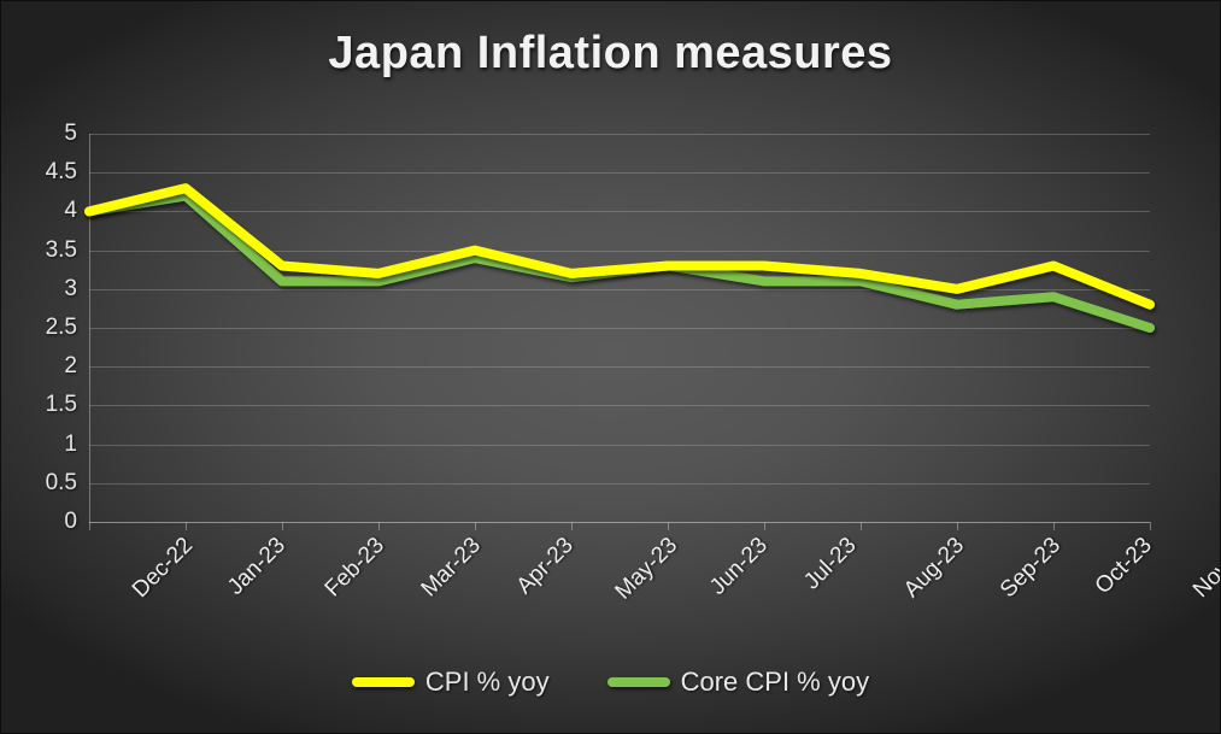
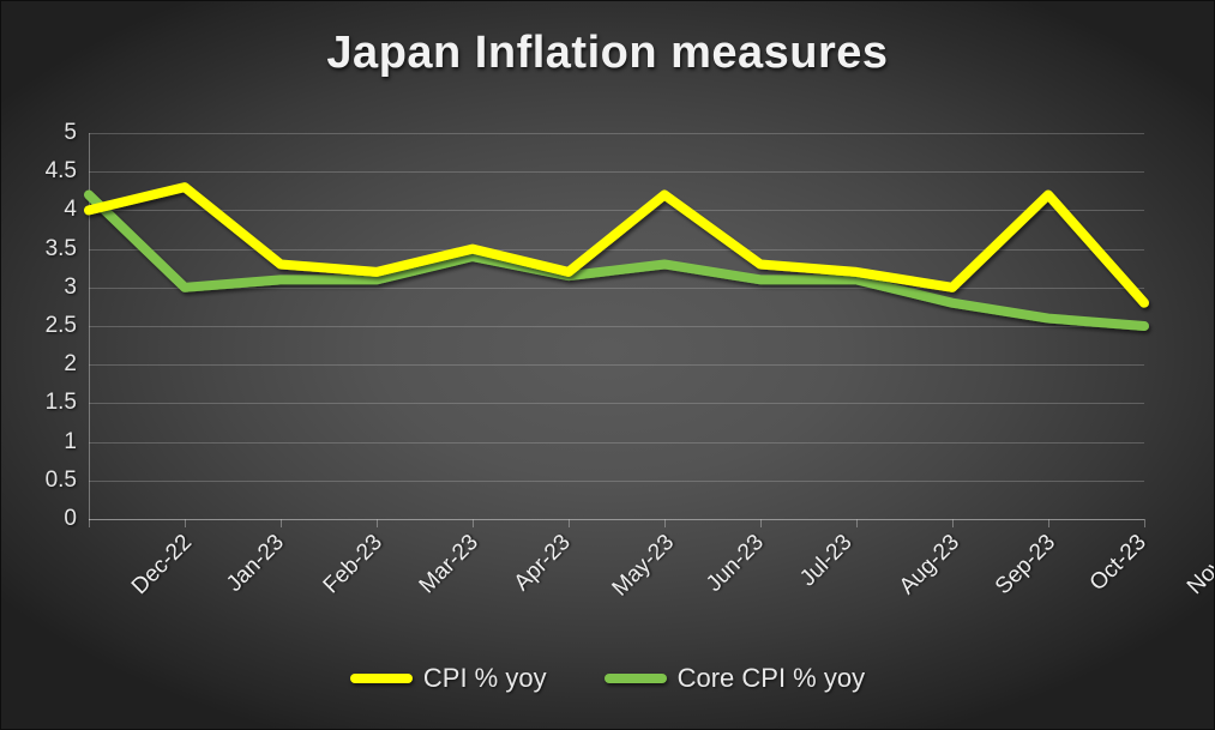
Core CPI % yoy/Dec-22: 4.0 -> 4.2
Core CPI % yoy/Jan-23: 4.2 -> 3.0
CPI % yoy/Jun-23: 3.3 -> 4.2
CPI % yoy/Oct-23: 3.3 -> 4.2
Core CPI % yoy/Oct-23: 2.9 -> 2.6
